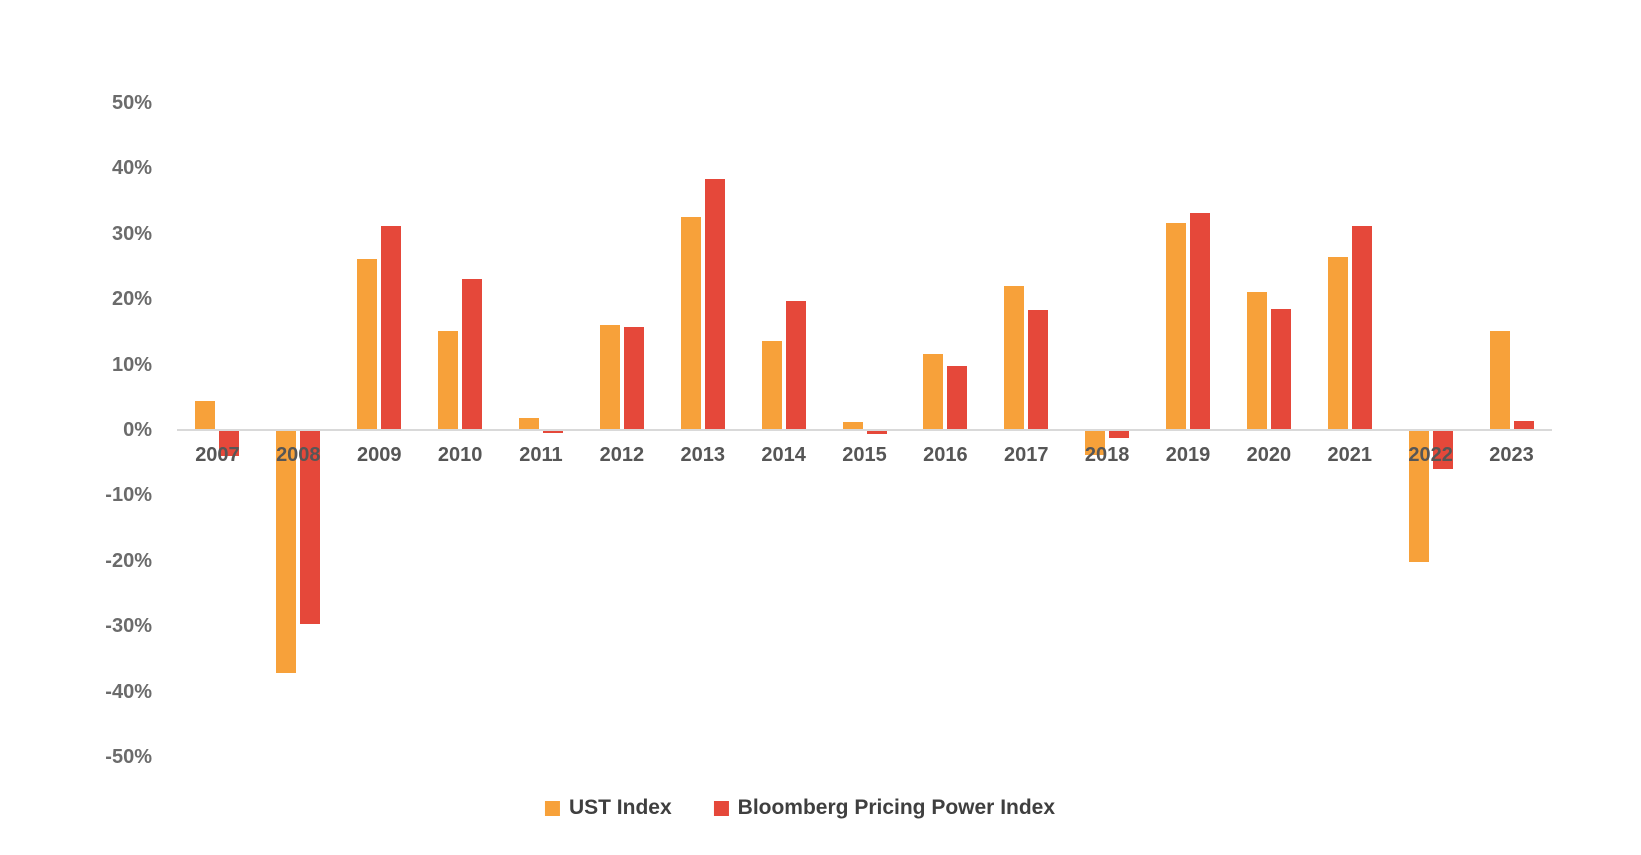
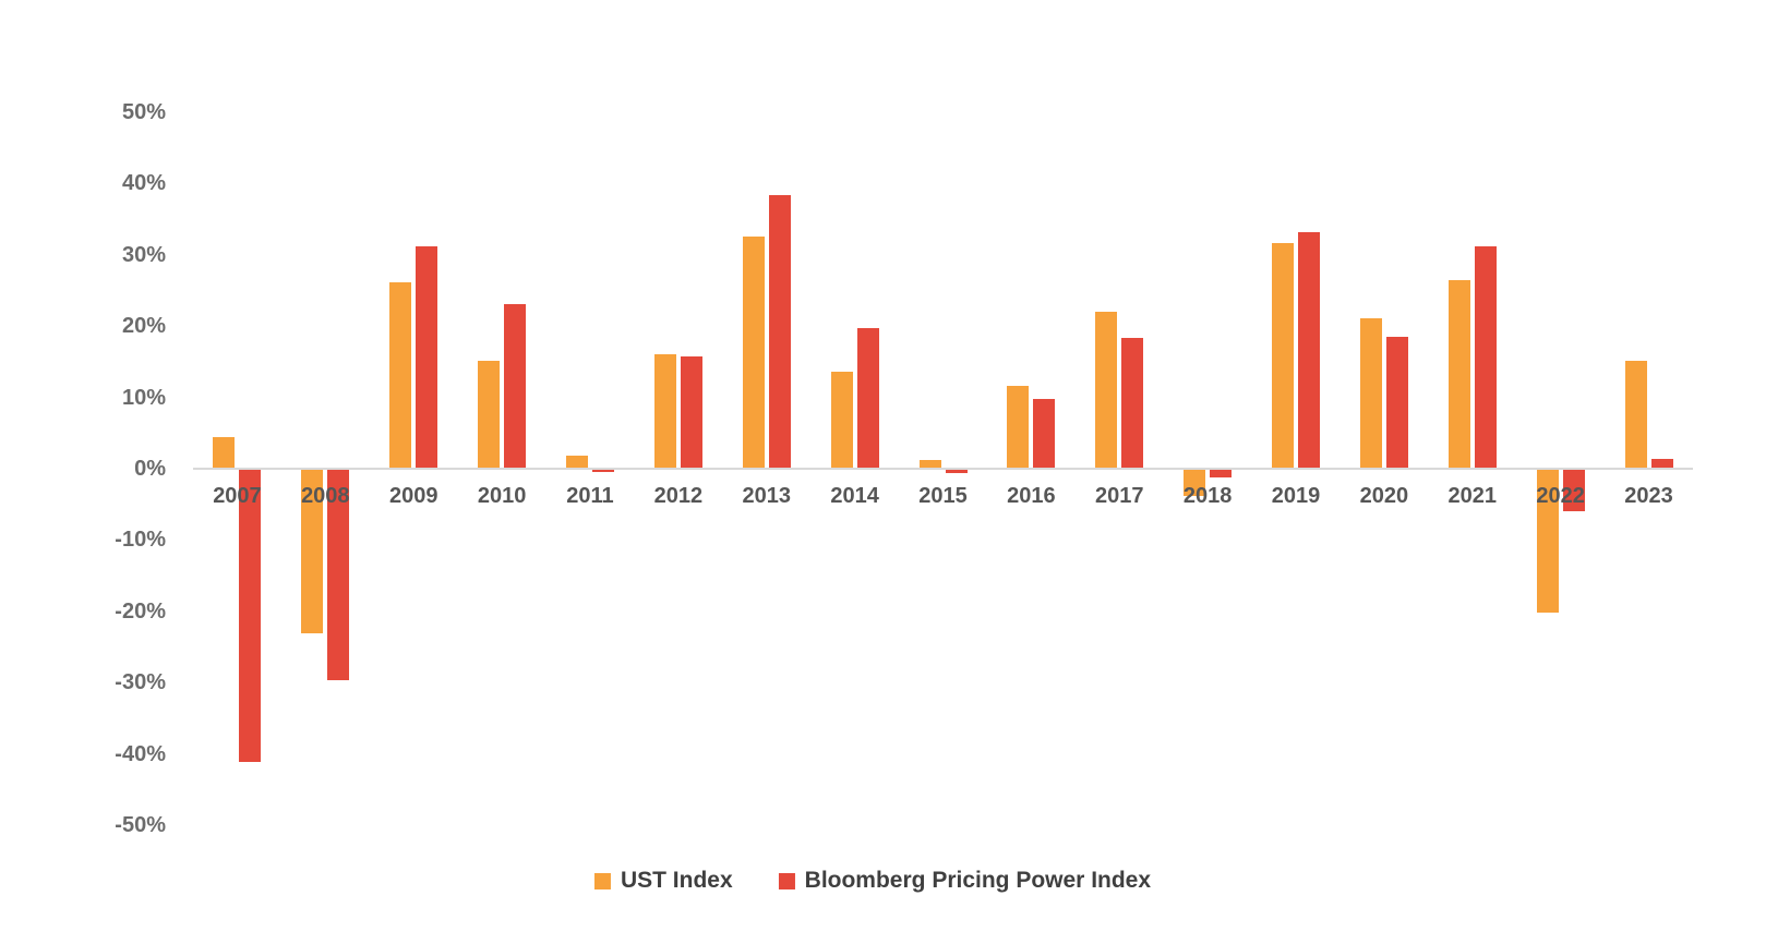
Bloomberg Pricing Power Index/2007: -4% -> -41%
UST Index/2008: -37% -> -23%
